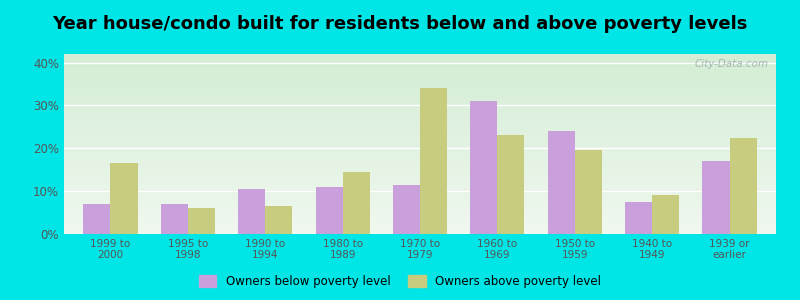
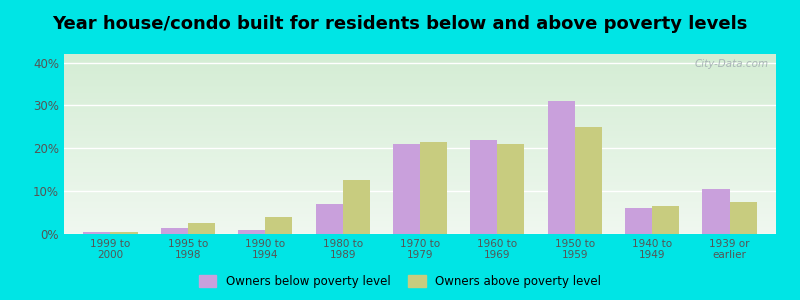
Owners below poverty level/1999 to 2000: 7.0% -> 0.5%
Owners above poverty level/1999 to 2000: 16.5% -> 0.5%
Owners below poverty level/1995 to 1998: 7.0% -> 1.5%
Owners above poverty level/1995 to 1998: 6.0% -> 2.5%
Owners below poverty level/1990 to 1994: 10.5% -> 1.0%
Owners above poverty level/1990 to 1994: 6.5% -> 4.0%
Owners below poverty level/1980 to 1989: 11.0% -> 7.0%
Owners above poverty level/1980 to 1989: 14.5% -> 12.5%
Owners below poverty level/1970 to 1979: 11.5% -> 21.0%
Owners above poverty level/1970 to 1979: 34.0% -> 21.5%
Owners below poverty level/1960 to 1969: 31.0% -> 22.0%
Owners above poverty level/1960 to 1969: 23.0% -> 21.0%
Owners below poverty level/1950 to 1959: 24.0% -> 31.0%
Owners above poverty level/1950 to 1959: 19.5% -> 25.0%
Owners below poverty level/1940 to 1949: 7.5% -> 6.0%
Owners above poverty level/1940 to 1949: 9.0% -> 6.5%
Owners below poverty level/1939 or earlier: 17.0% -> 10.5%
Owners above poverty level/1939 or earlier: 22.5% -> 7.5%
